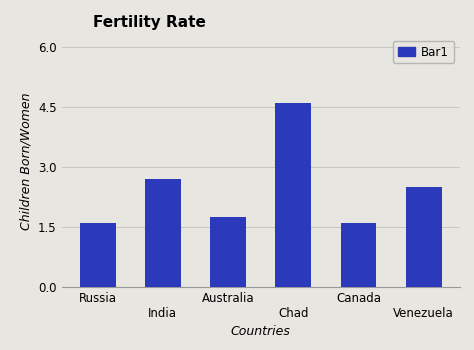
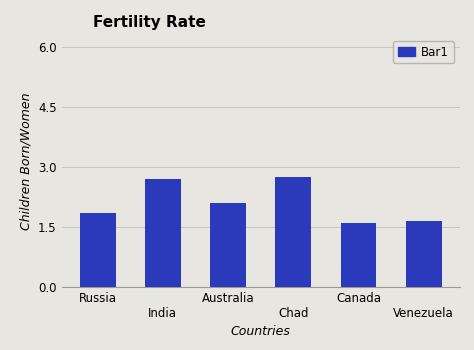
Russia: 1.60 -> 1.85
Australia: 1.75 -> 2.10
Chad: 4.60 -> 2.75
Venezuela: 2.50 -> 1.65
